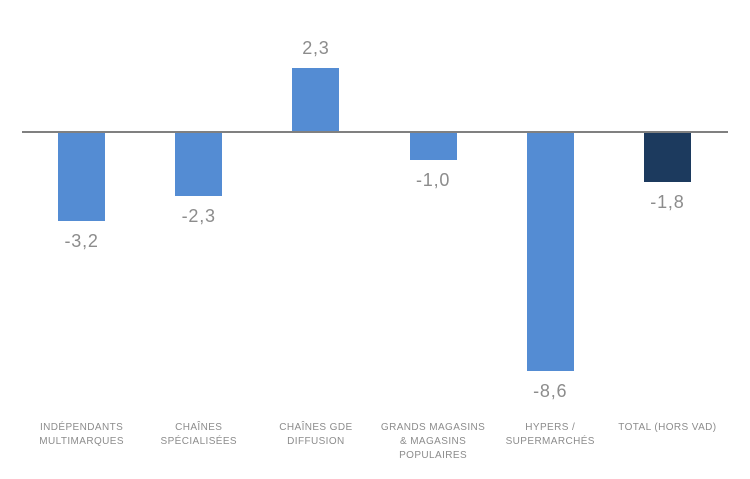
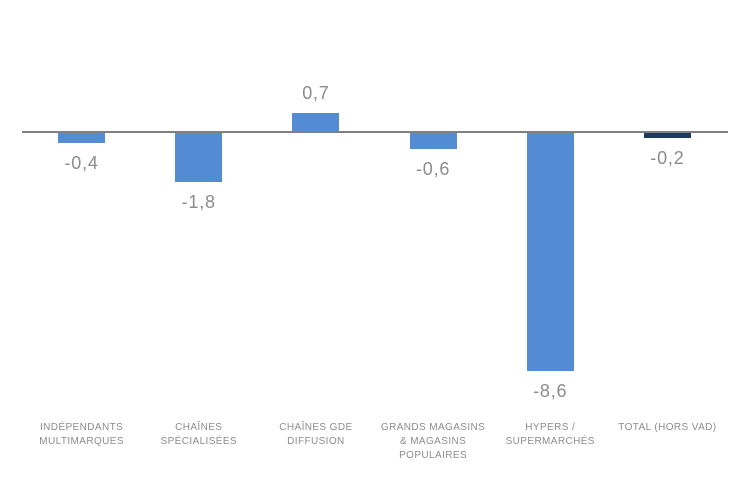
INDÉPENDANTS MULTIMARQUES: -3,2 -> -0,4
CHAÎNES SPÉCIALISÉES: -2,3 -> -1,8
CHAÎNES GDE DIFFUSION: 2,3 -> 0,7
GRANDS MAGASINS & MAGASINS POPULAIRES: -1,0 -> -0,6
TOTAL (Hors VAD): -1,8 -> -0,2
